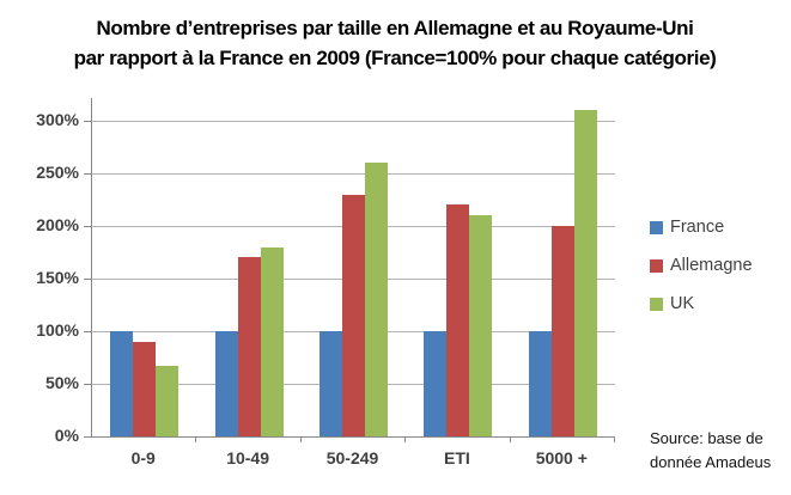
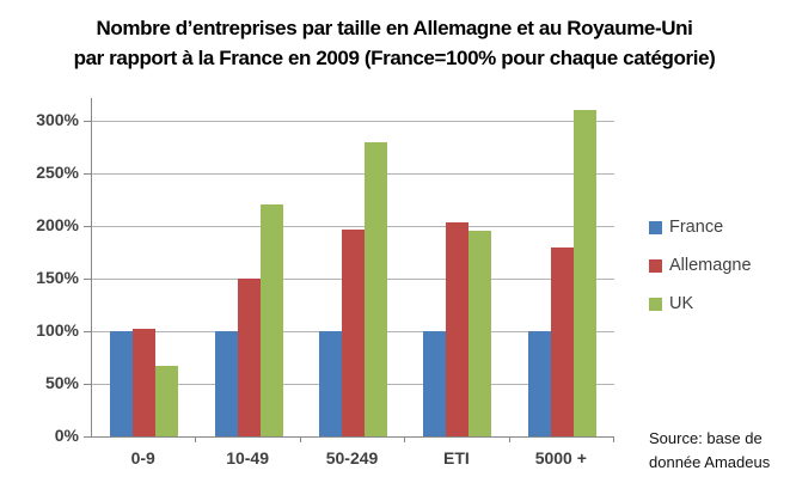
Allemagne/0-9: 90% -> 100%
Allemagne/10-49: 170% -> 150%
UK/10-49: 180% -> 220%
Allemagne/50-249: 230% -> 200%
UK/50-249: 260% -> 280%
Allemagne/ETI: 220% -> 200%
UK/ETI: 210% -> 200%
Allemagne/5000 +: 200% -> 180%
